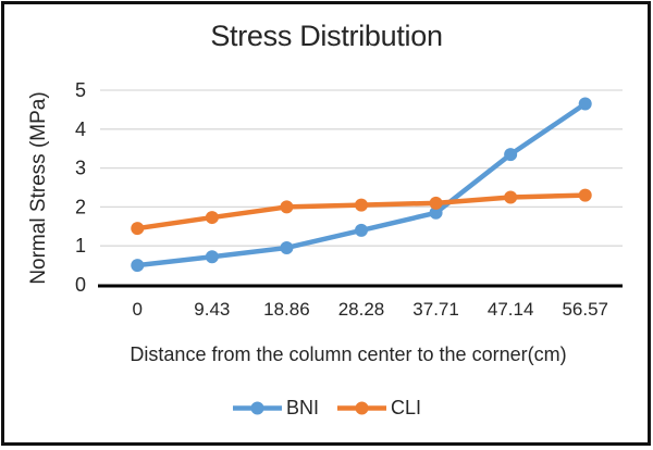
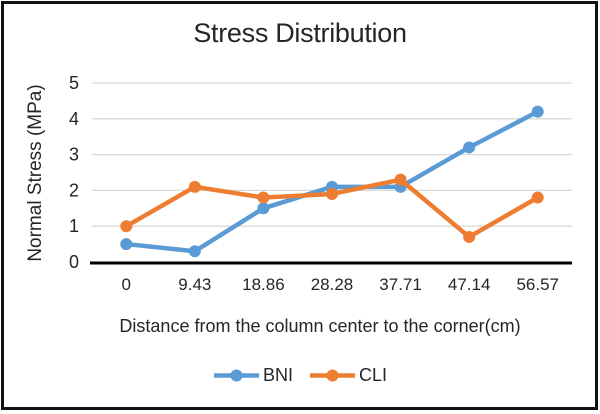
CLI/0: 1.4 -> 1.0
BNI/9.43: 0.7 -> 0.3
CLI/9.43: 1.7 -> 2.1
BNI/18.86: 0.9 -> 1.5
CLI/18.86: 2.0 -> 1.8
BNI/28.28: 1.4 -> 2.1
CLI/28.28: 2.0 -> 1.9
BNI/37.71: 1.9 -> 2.1
CLI/37.71: 2.1 -> 2.3
BNI/47.14: 3.4 -> 3.2
CLI/47.14: 2.2 -> 0.7
BNI/56.57: 4.7 -> 4.2
CLI/56.57: 2.3 -> 1.8
